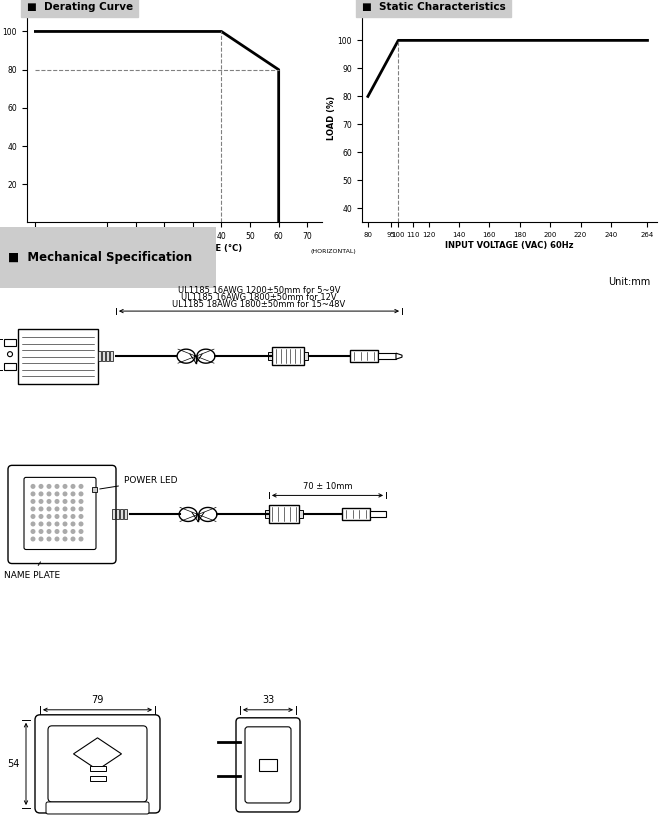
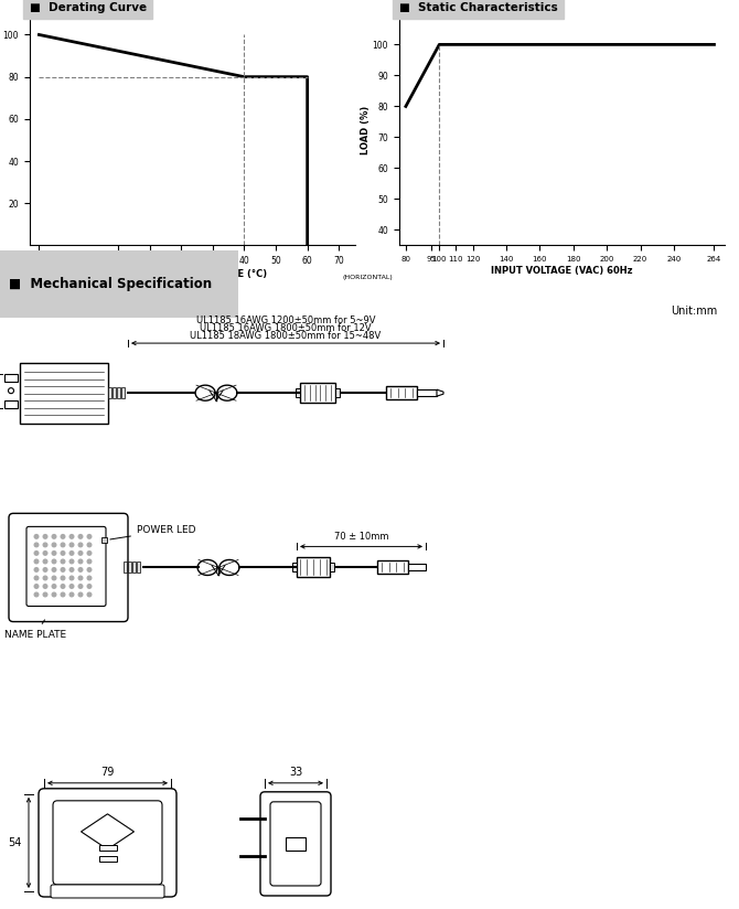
■ Derating Curve/40: 100 -> 80
